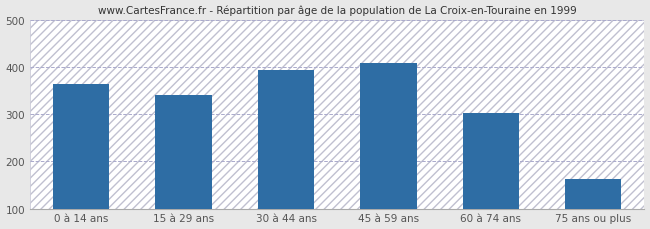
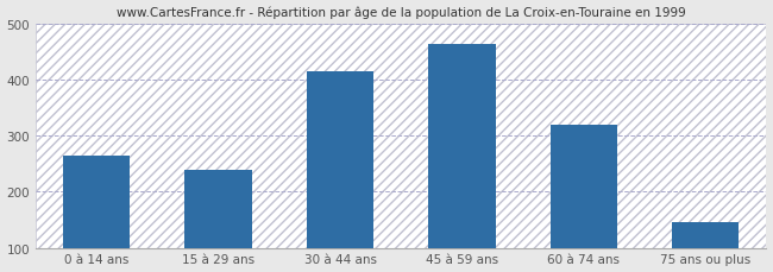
0 à 14 ans: 365 -> 265
15 à 29 ans: 340 -> 240
30 à 44 ans: 393 -> 415
45 à 59 ans: 408 -> 465
60 à 74 ans: 303 -> 320
75 ans ou plus: 163 -> 145
